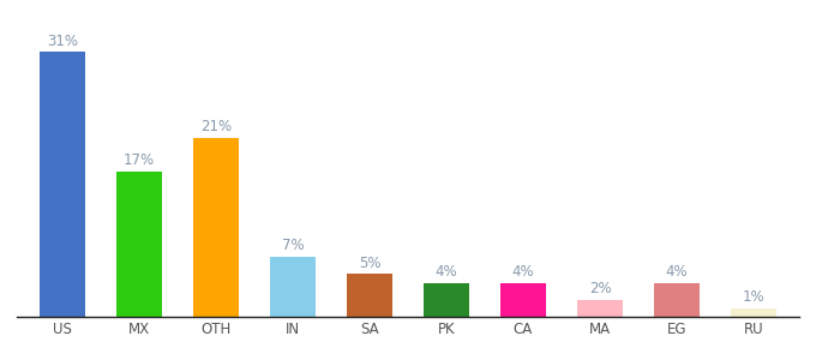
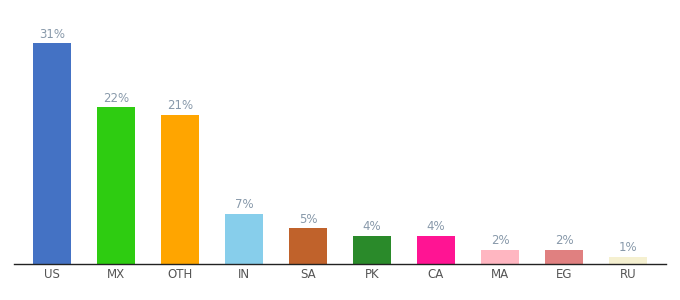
MX: 17% -> 22%
EG: 4% -> 2%
